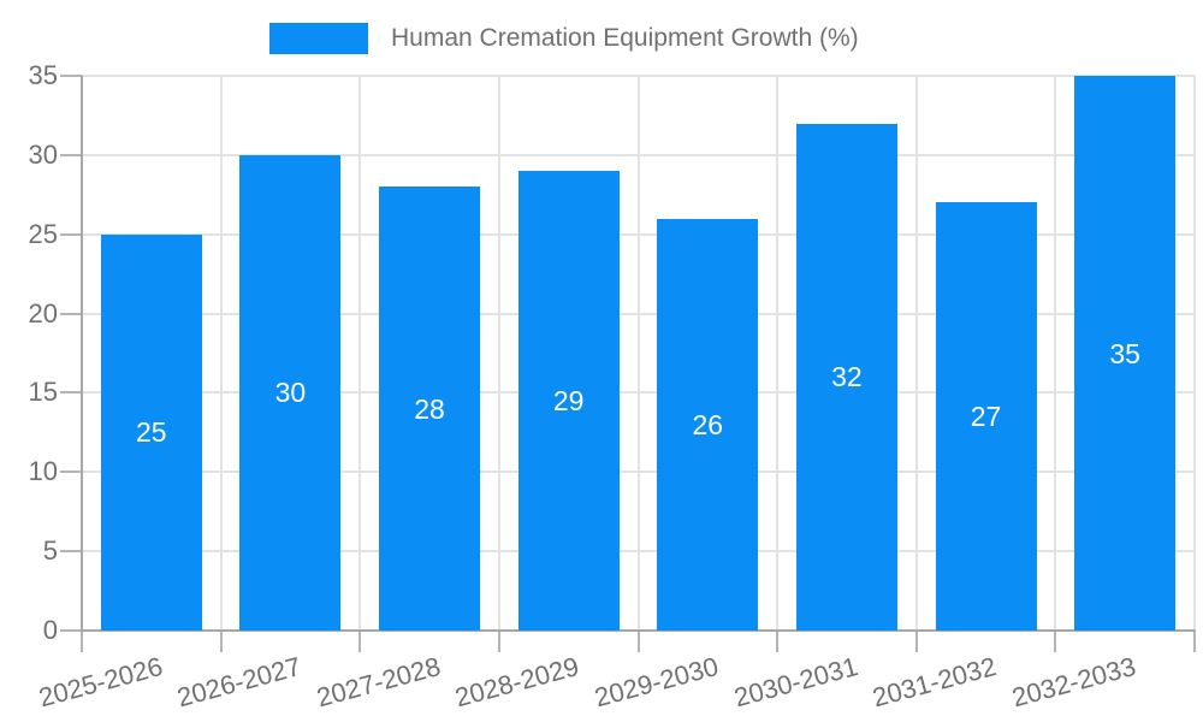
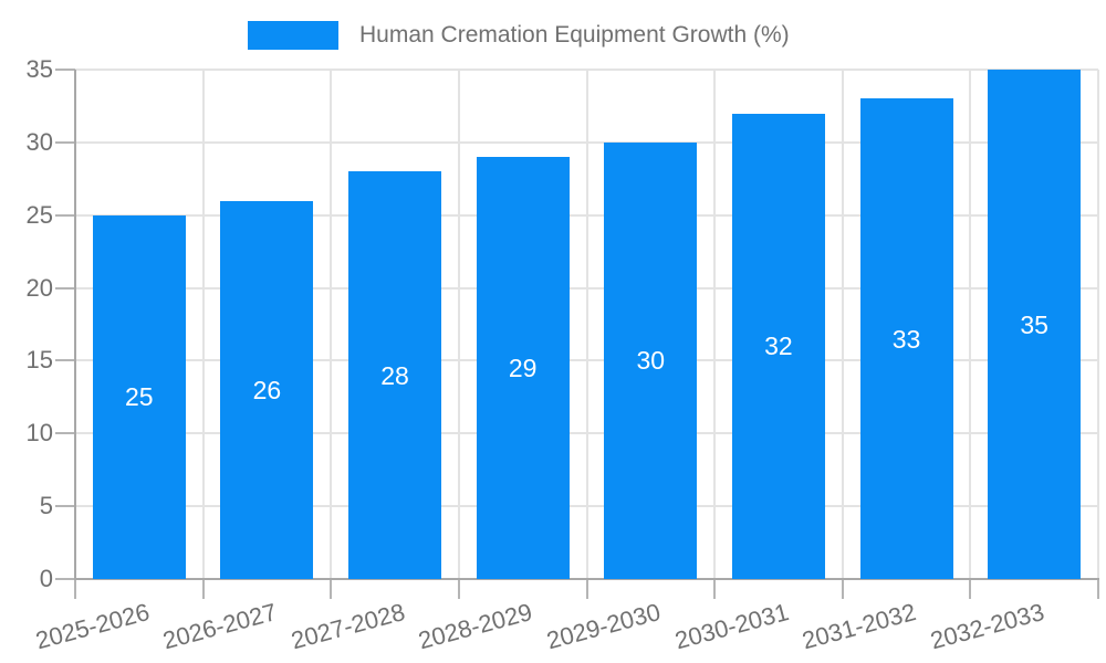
2026-2027: 30 -> 26
2029-2030: 26 -> 30
2031-2032: 27 -> 33
